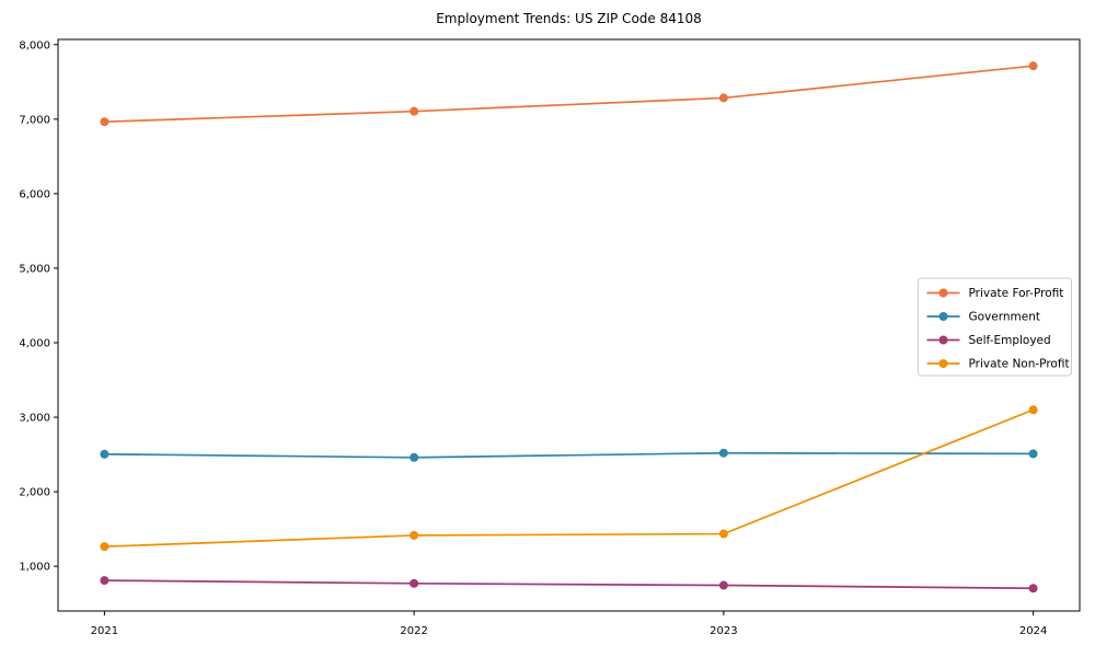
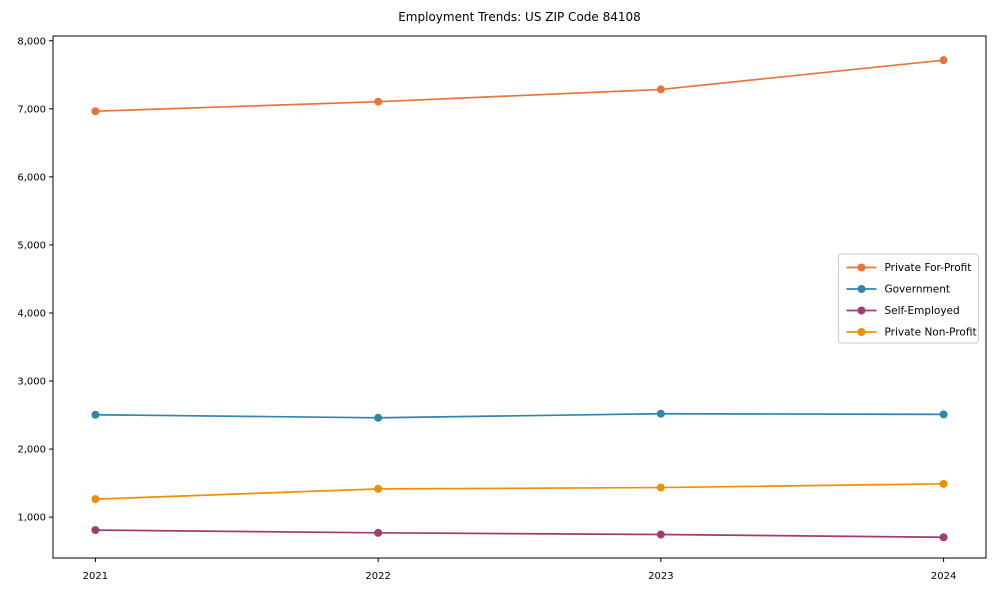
Private Non-Profit/2024: 3100 -> 1500
